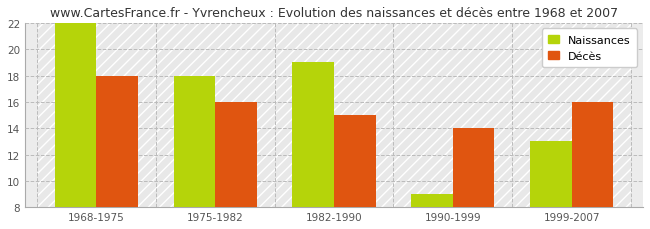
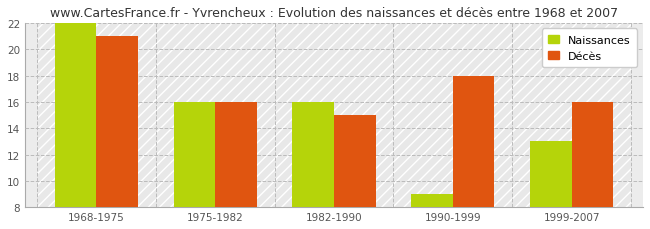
Décès/1968-1975: 18 -> 21
Naissances/1975-1982: 18 -> 16
Naissances/1982-1990: 19 -> 16
Décès/1990-1999: 14 -> 18
